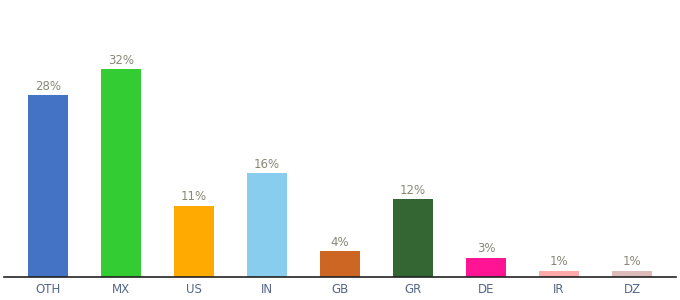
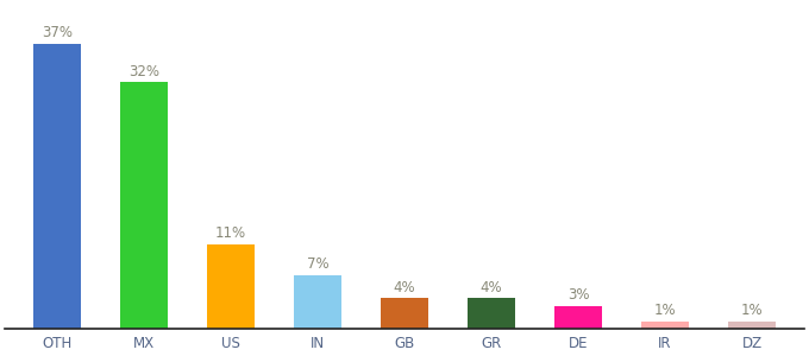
OTH: 28% -> 37%
IN: 16% -> 7%
GR: 12% -> 4%
